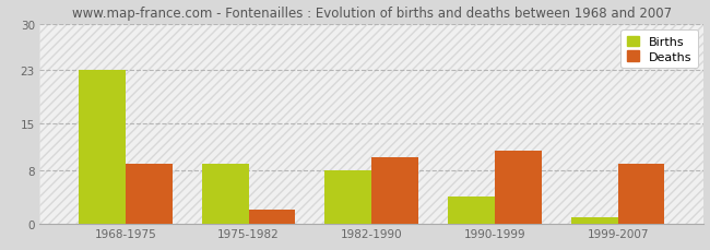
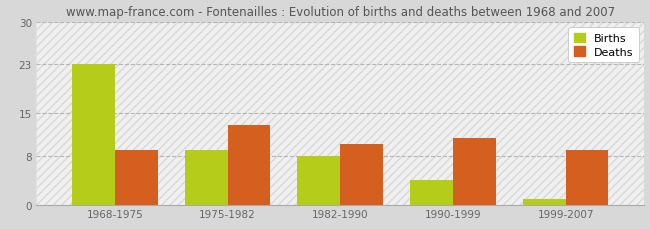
Deaths/1975-1982: 2 -> 13
